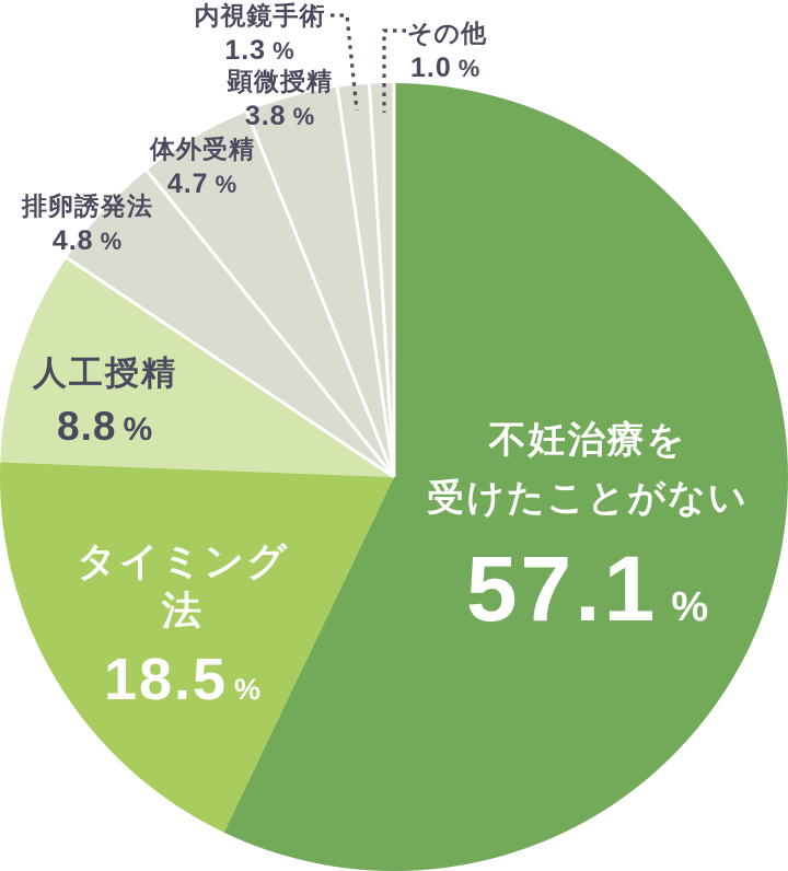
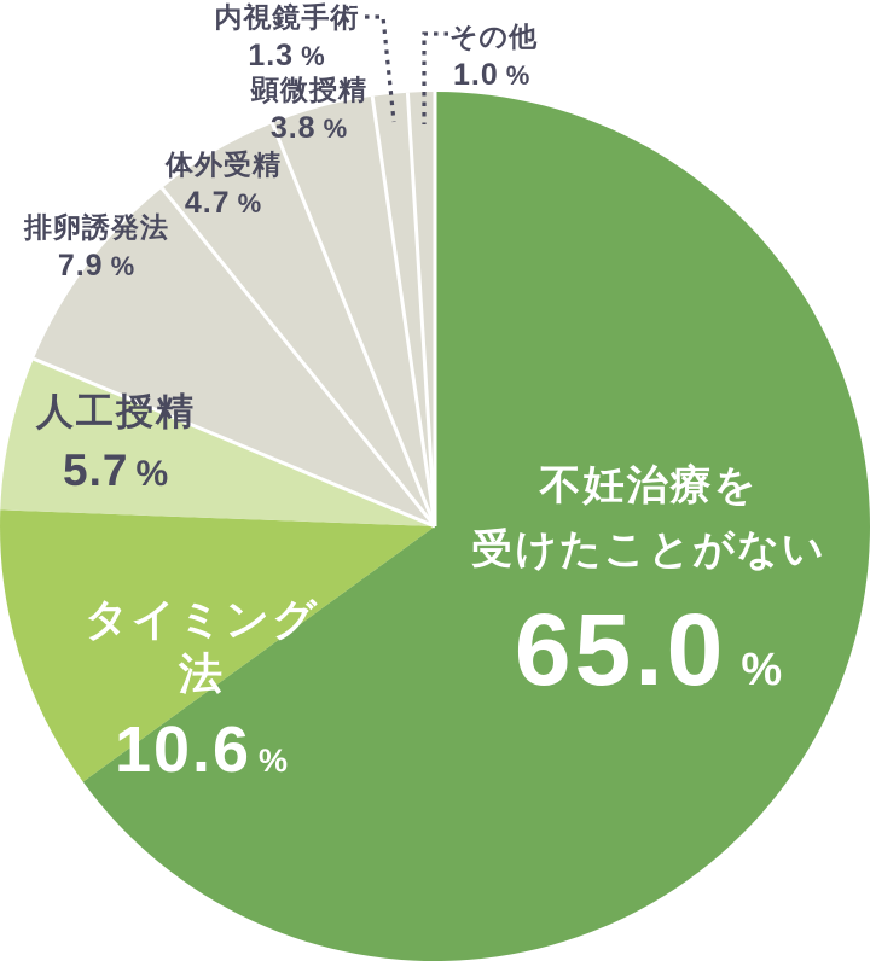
不妊治療を受けたことがない: 57.1 -> 65.0
タイミング法: 18.5 -> 10.6
人工授精: 8.8 -> 5.7
排卵誘発法: 4.8 -> 7.9
